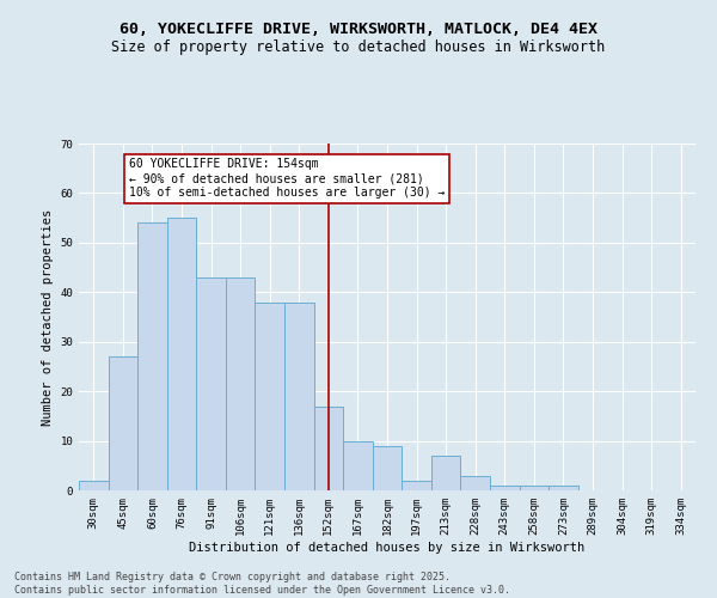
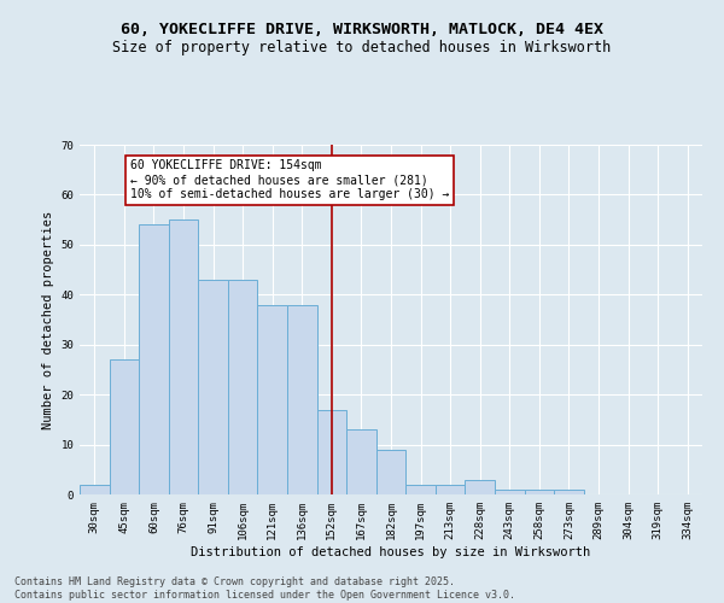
167sqm: 10 -> 13
213sqm: 7 -> 2
